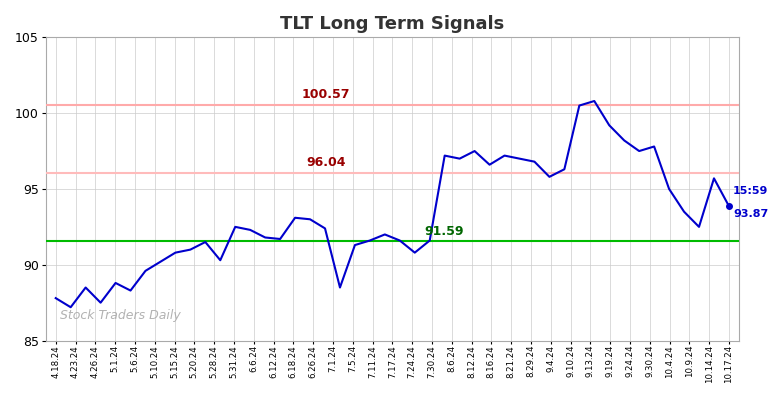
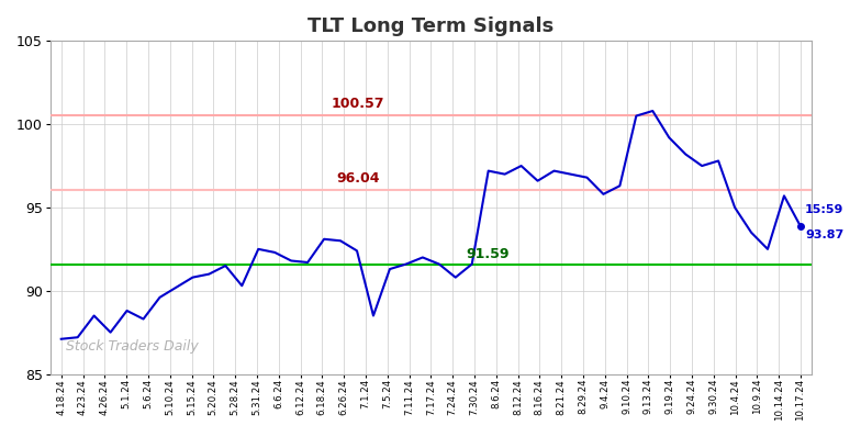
4.18.24: 87.8 -> 87.1
